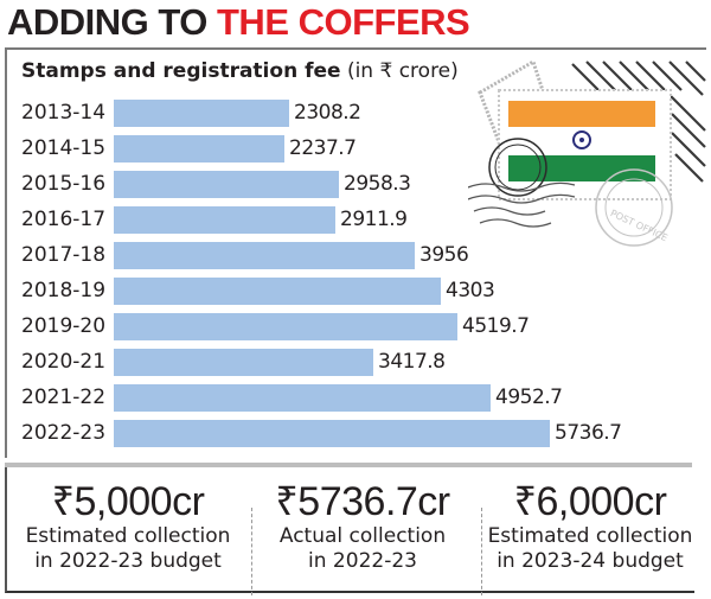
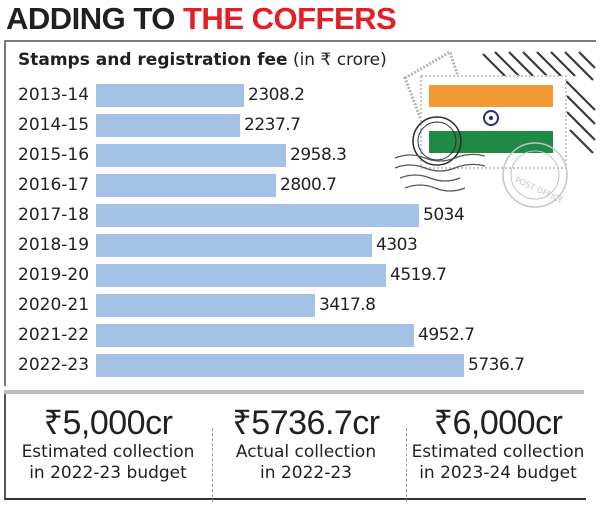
2016-17: 2911.9 -> 2800.7
2017-18: 3956 -> 5034
